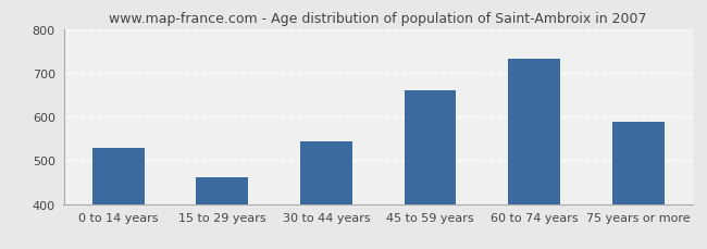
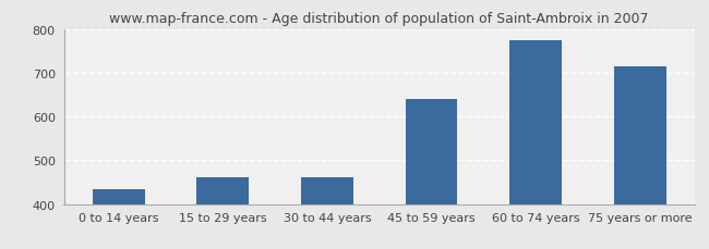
0 to 14 years: 528 -> 435
30 to 44 years: 543 -> 460
45 to 59 years: 661 -> 640
60 to 74 years: 731 -> 775
75 years or more: 589 -> 715
